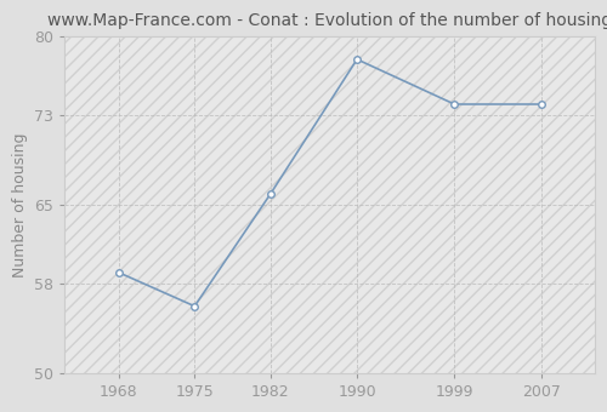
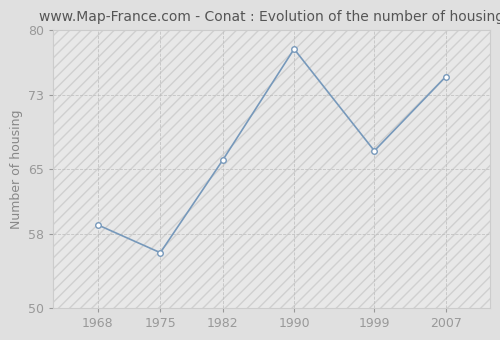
1999: 74 -> 67
2007: 74 -> 75
